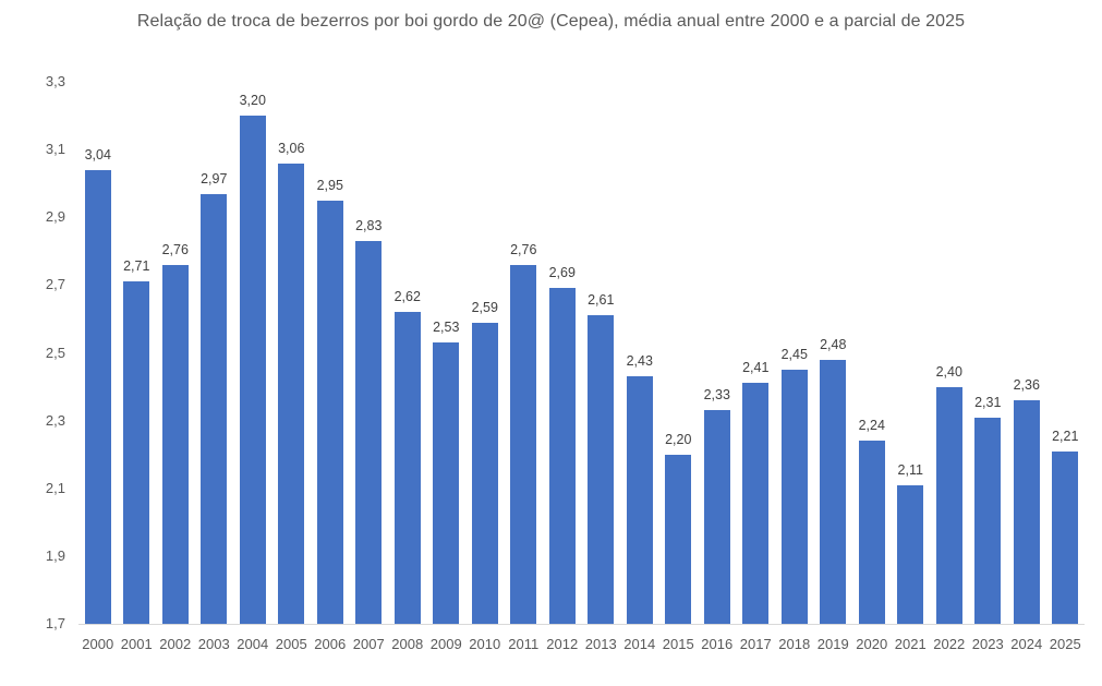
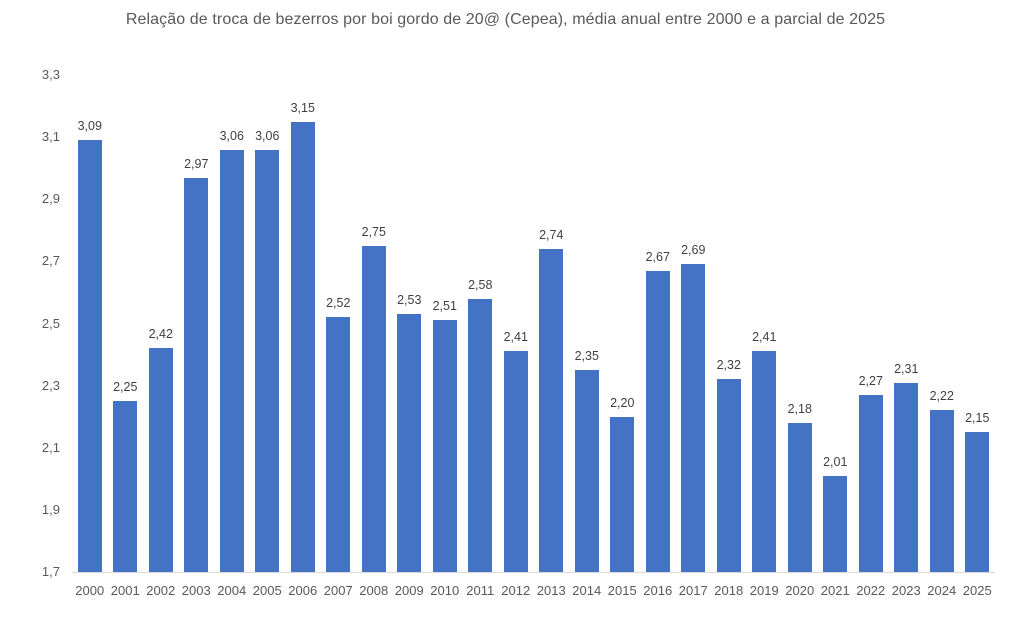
2000: 3,04 -> 3,09
2001: 2,71 -> 2,25
2002: 2,76 -> 2,42
2004: 3,20 -> 3,06
2006: 2,95 -> 3,15
2007: 2,83 -> 2,52
2008: 2,62 -> 2,75
2010: 2,59 -> 2,51
2011: 2,76 -> 2,58
2012: 2,69 -> 2,41
2013: 2,61 -> 2,74
2014: 2,43 -> 2,35
2016: 2,33 -> 2,67
2017: 2,41 -> 2,69
2018: 2,45 -> 2,32
2019: 2,48 -> 2,41
2020: 2,24 -> 2,18
2021: 2,11 -> 2,01
2022: 2,40 -> 2,27
2024: 2,36 -> 2,22
2025: 2,21 -> 2,15
